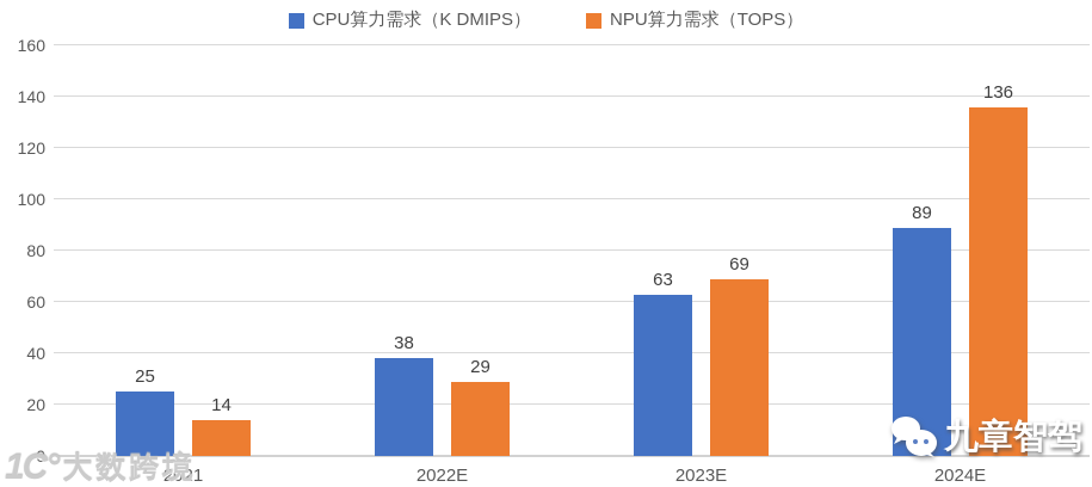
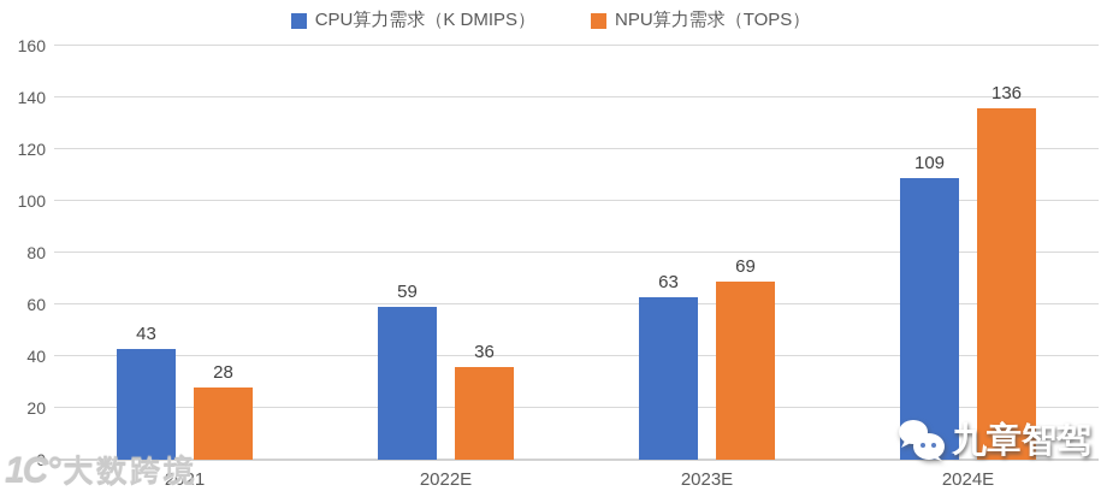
CPU算力需求（K DMIPS）/2021: 25 -> 43
NPU算力需求（TOPS）/2021: 14 -> 28
CPU算力需求（K DMIPS）/2022E: 38 -> 59
NPU算力需求（TOPS）/2022E: 29 -> 36
CPU算力需求（K DMIPS）/2024E: 89 -> 109
